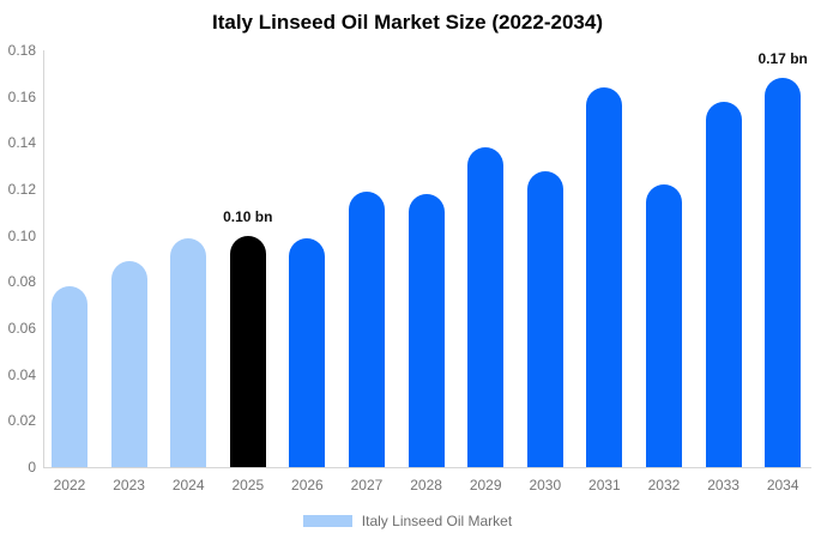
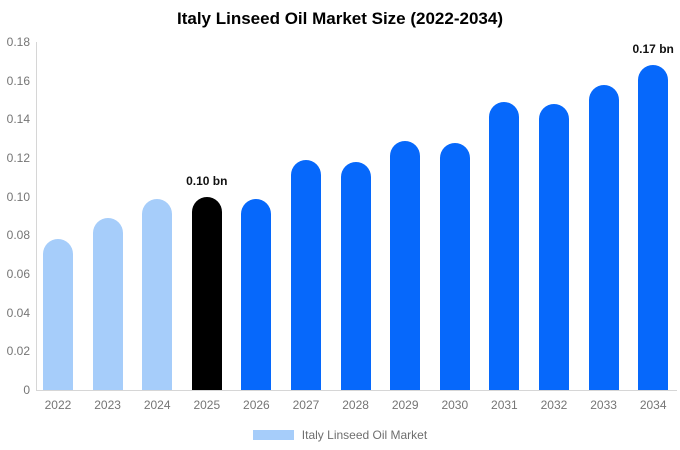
2029: 0.138 -> 0.129
2031: 0.164 -> 0.149
2032: 0.122 -> 0.148
